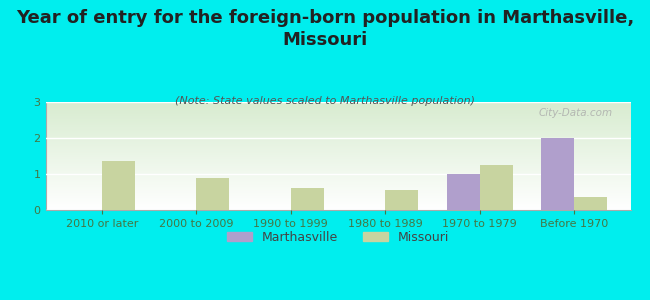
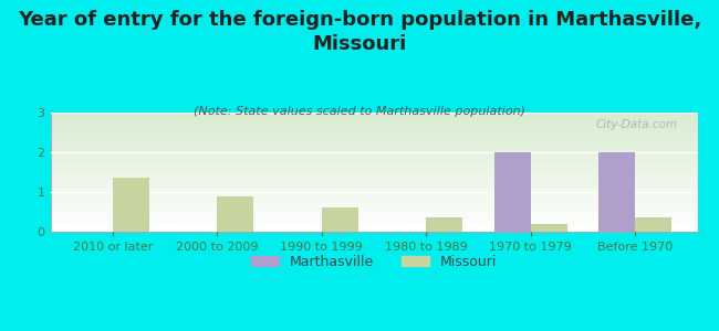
Missouri/1980 to 1989: 0.55 -> 0.35
Marthasville/1970 to 1979: 1 -> 2
Missouri/1970 to 1979: 1.25 -> 0.20
